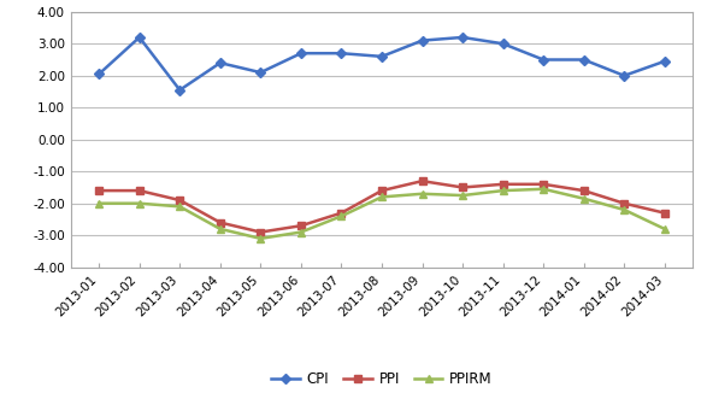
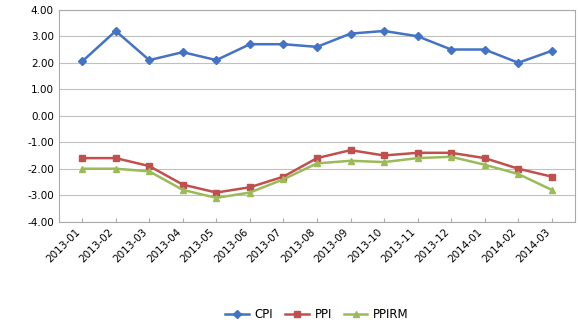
CPI/2013-03: 1.55 -> 2.10
